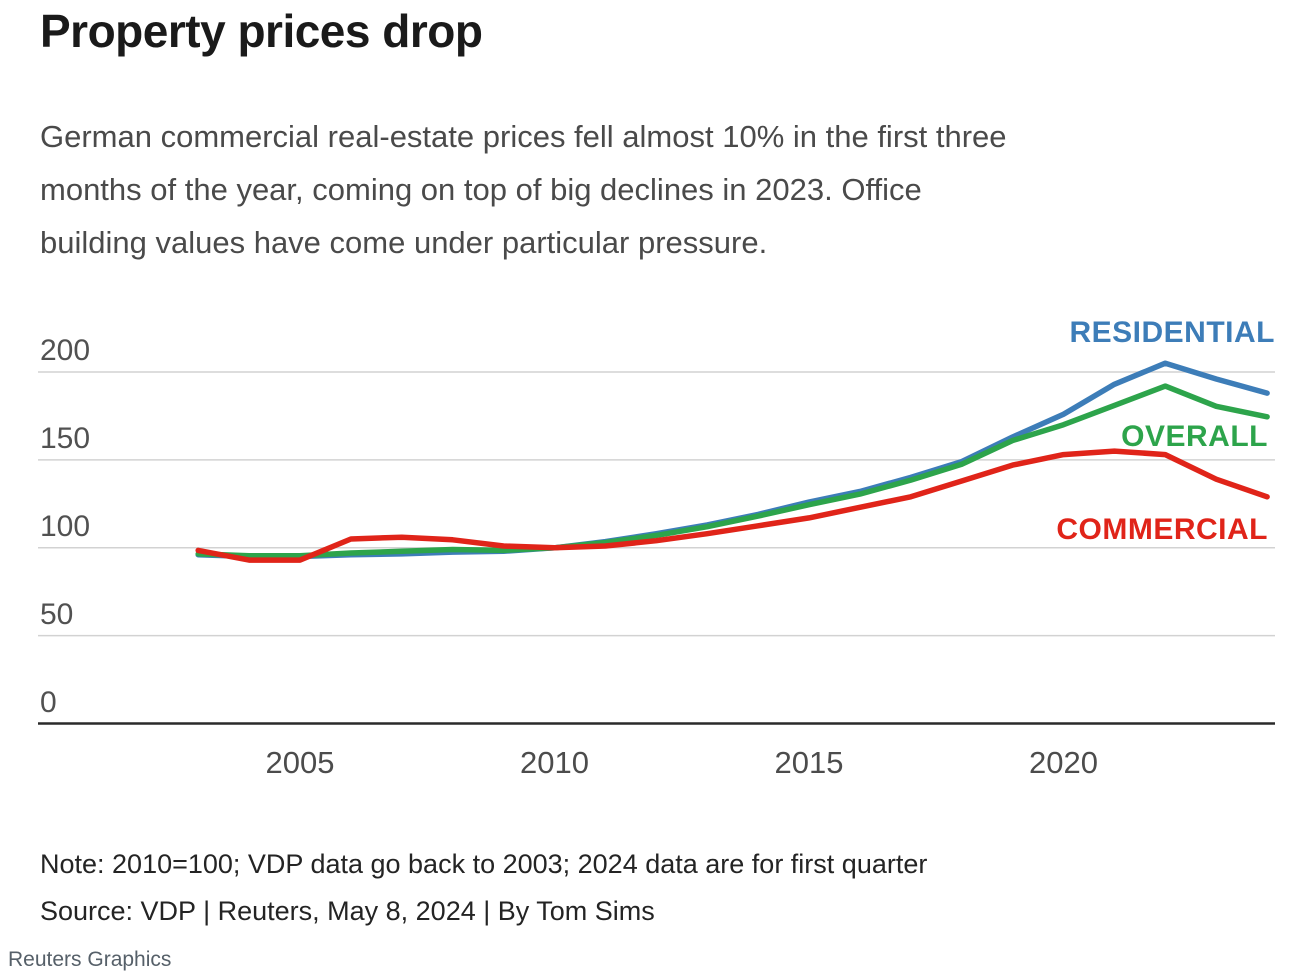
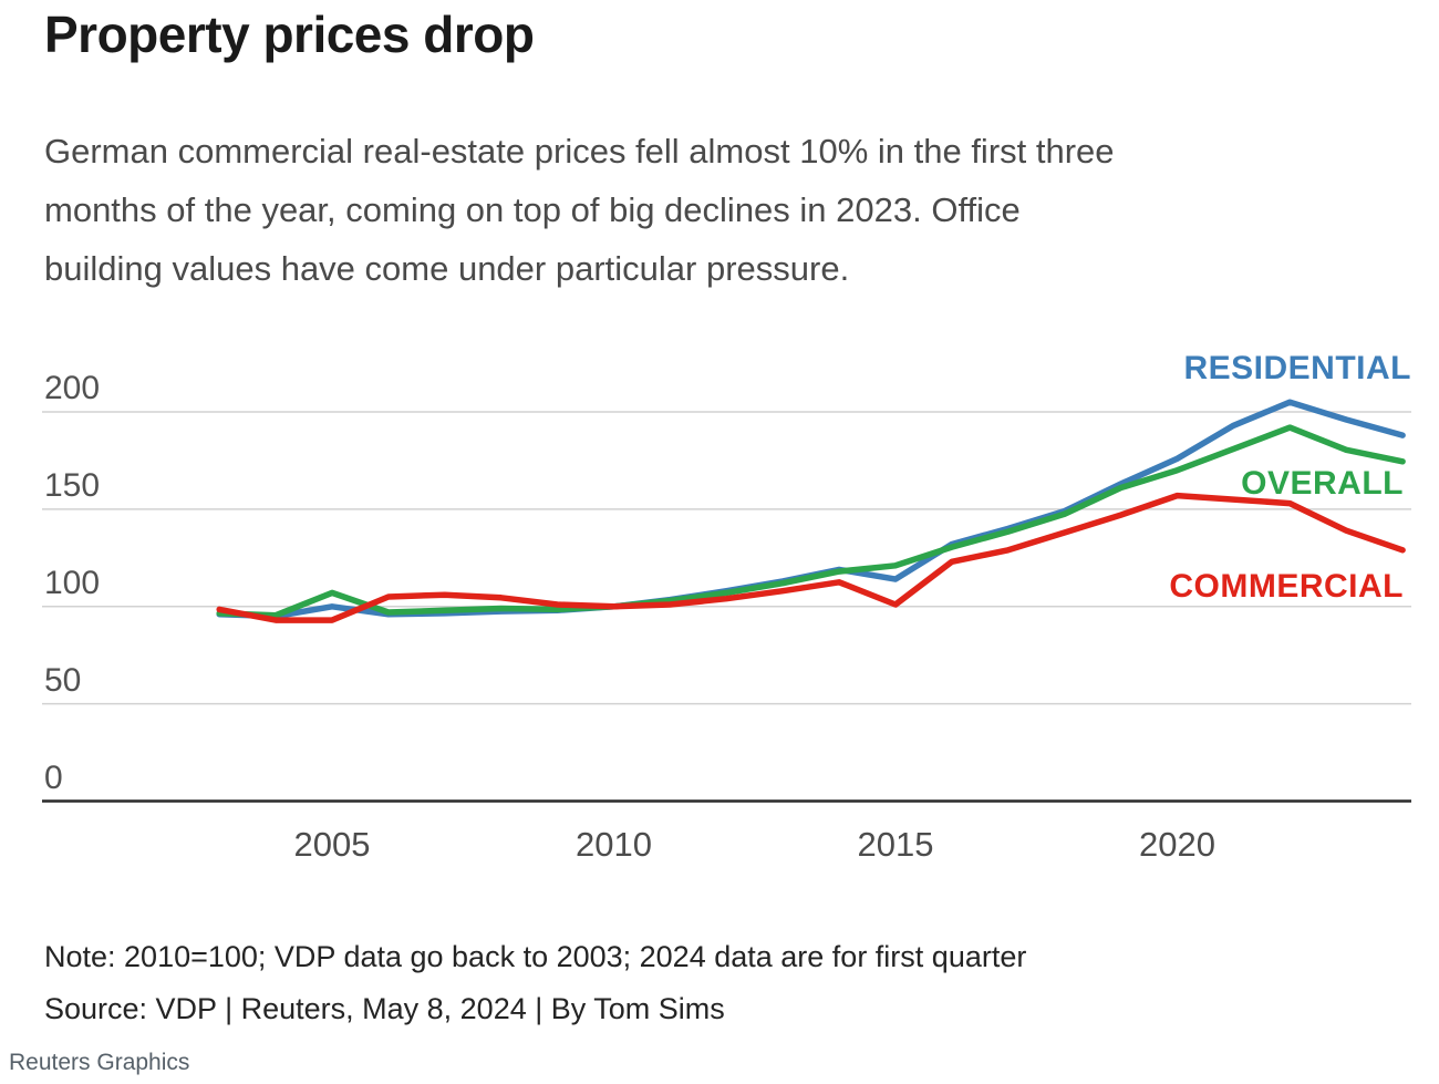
RESIDENTIAL/2005: 95 -> 100
OVERALL/2005: 96 -> 107
RESIDENTIAL/2015: 126 -> 114
OVERALL/2015: 124 -> 121
COMMERCIAL/2015: 117 -> 101
COMMERCIAL/2020: 153 -> 157
